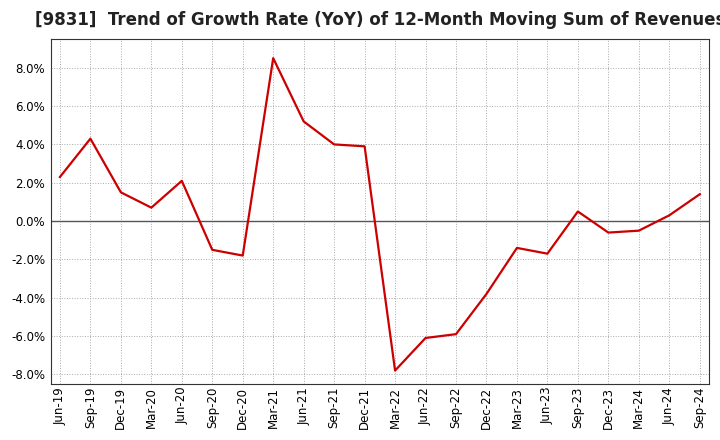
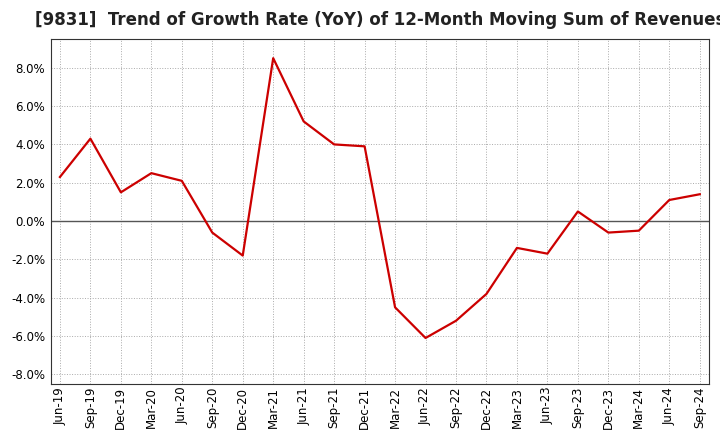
Mar-20: 0.7% -> 2.5%
Sep-20: -1.5% -> -0.6%
Mar-22: -7.8% -> -4.5%
Sep-22: -5.9% -> -5.2%
Jun-24: 0.3% -> 1.1%
